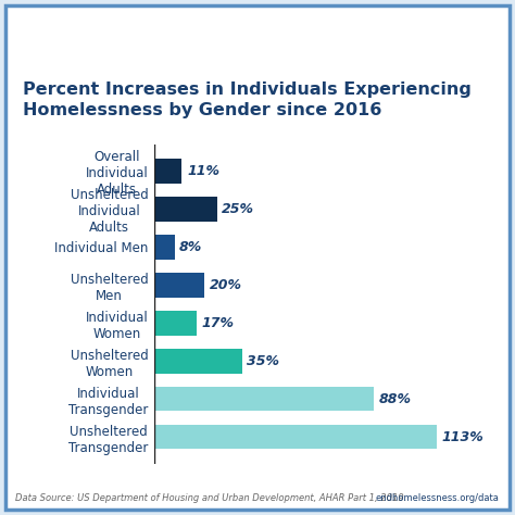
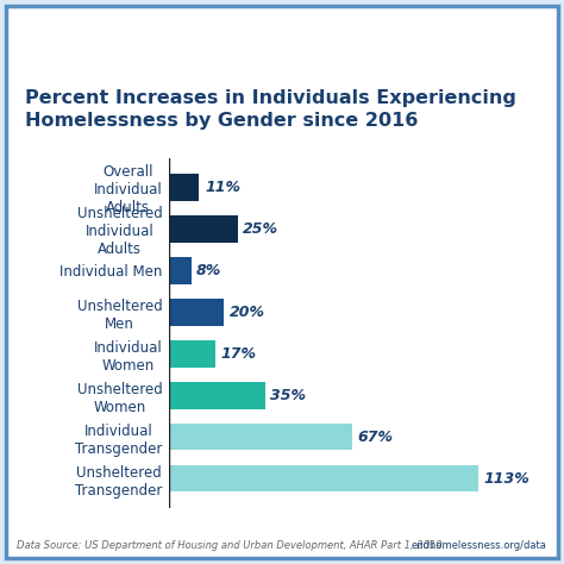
Individual Transgender: 88% -> 67%
